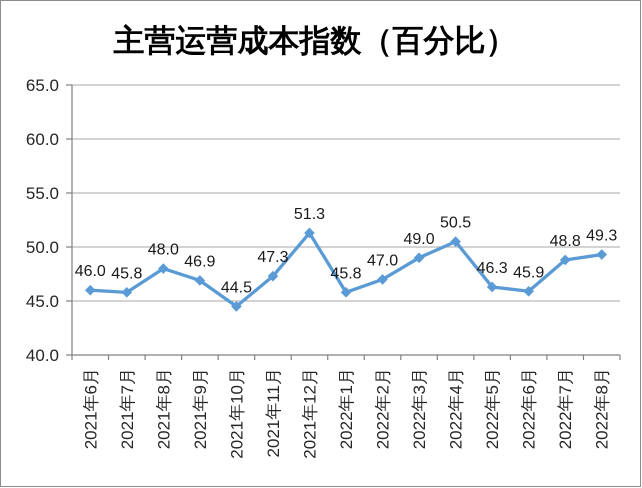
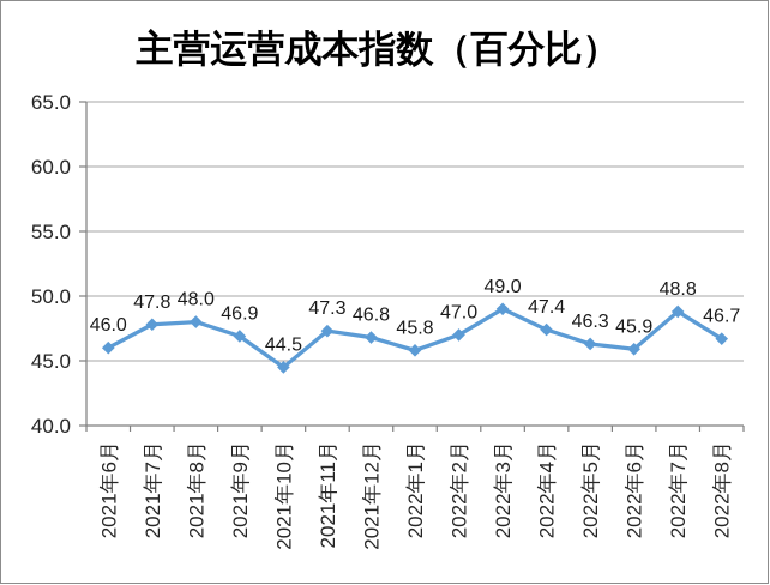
2021年7月: 45.8 -> 47.8
2021年12月: 51.3 -> 46.8
2022年4月: 50.5 -> 47.4
2022年8月: 49.3 -> 46.7
